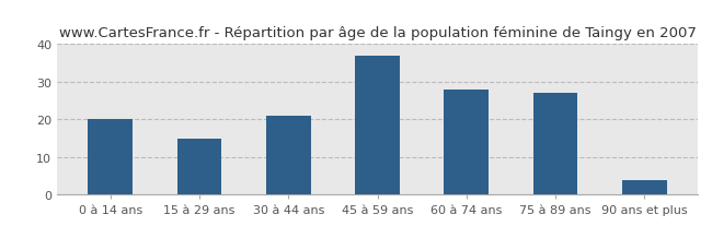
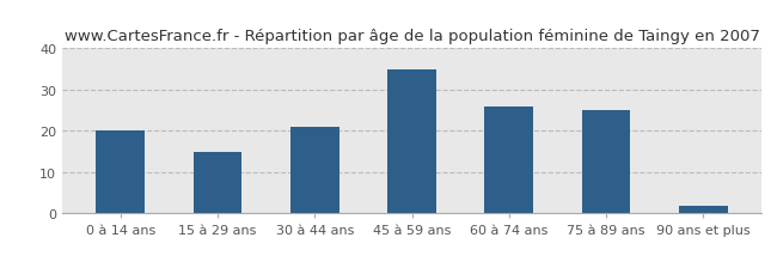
45 à 59 ans: 37 -> 35
60 à 74 ans: 28 -> 26
75 à 89 ans: 27 -> 25
90 ans et plus: 4 -> 2
